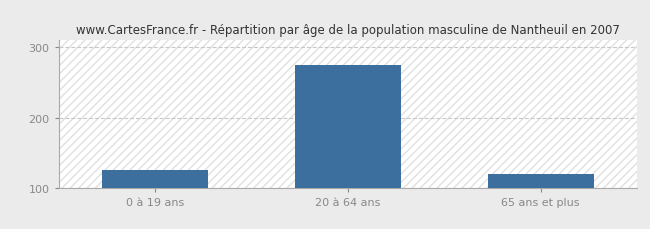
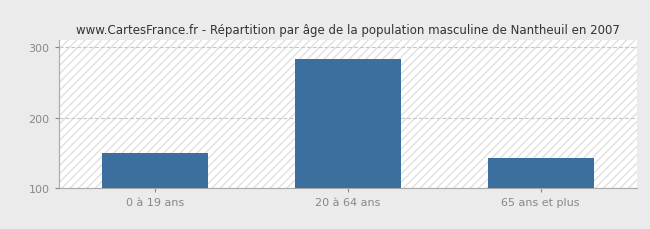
0 à 19 ans: 125 -> 150
20 à 64 ans: 275 -> 284
65 ans et plus: 120 -> 142
